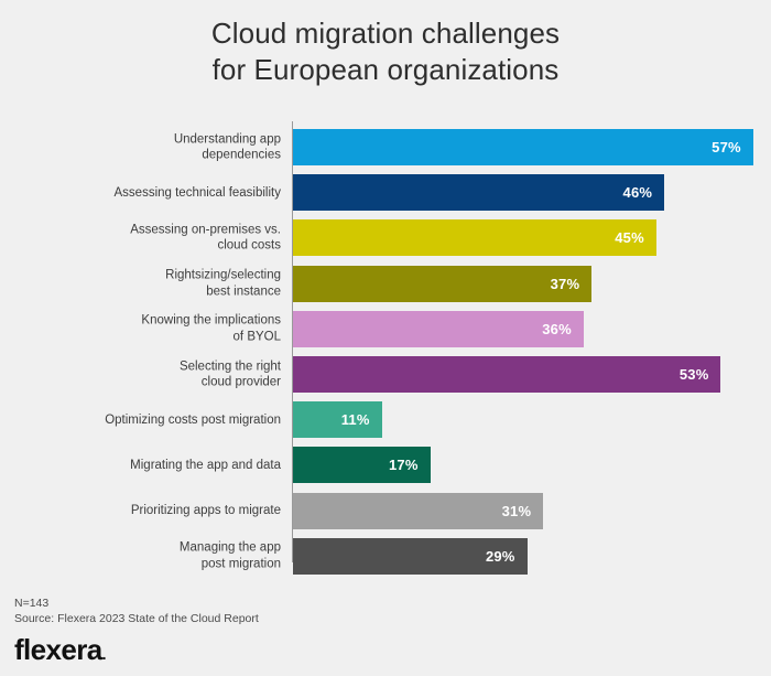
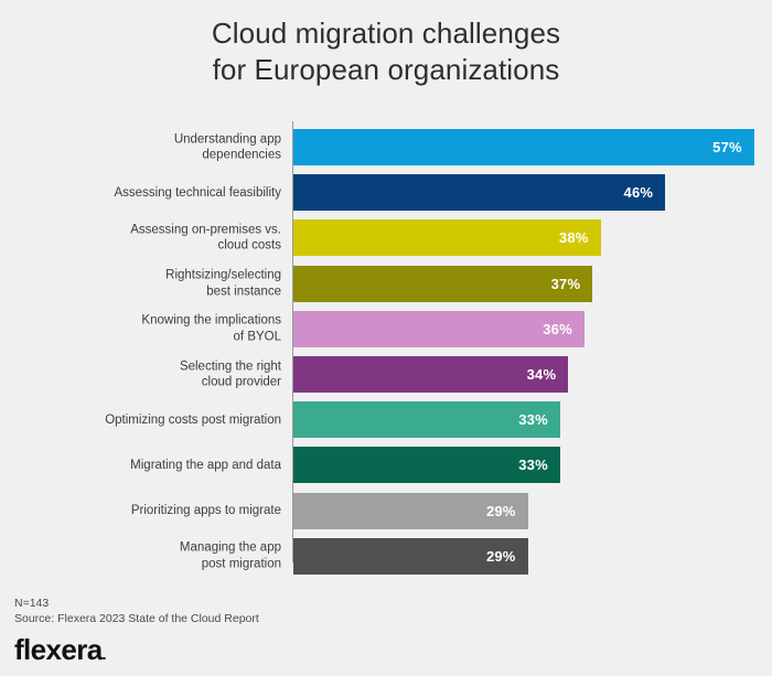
Assessing on-premises vs. cloud costs: 45% -> 38%
Selecting the right cloud provider: 53% -> 34%
Optimizing costs post migration: 11% -> 33%
Migrating the app and data: 17% -> 33%
Prioritizing apps to migrate: 31% -> 29%
